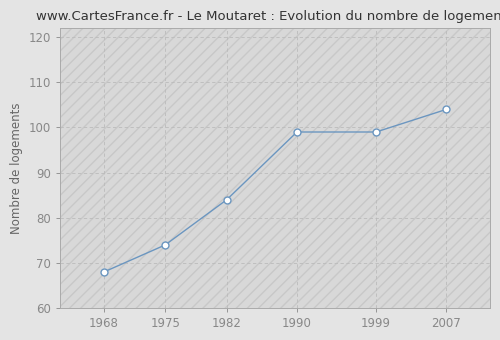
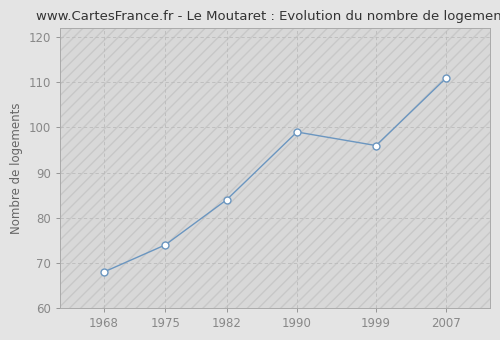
1999: 99 -> 96
2007: 104 -> 111
